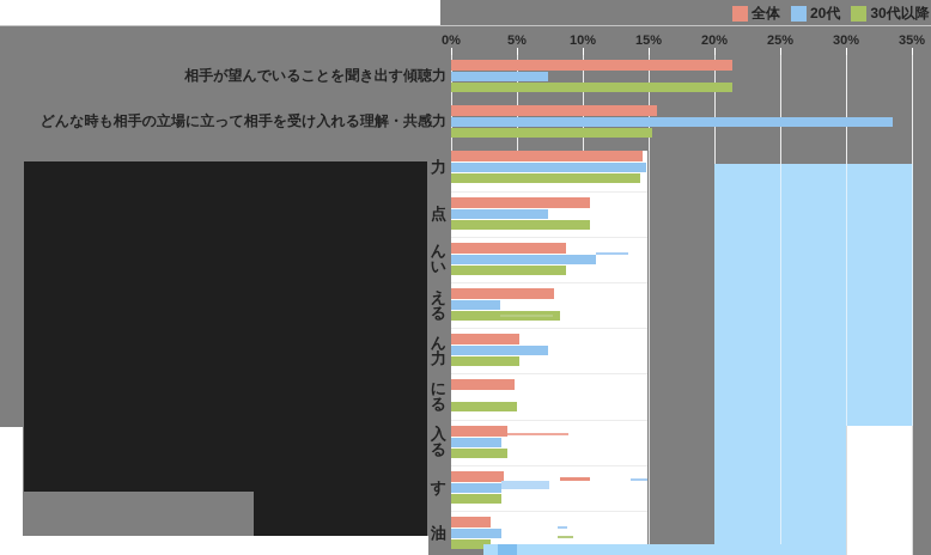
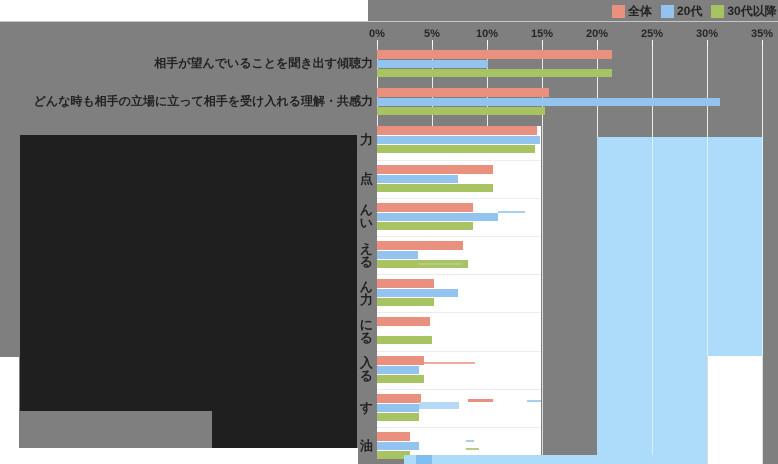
20代/相手が望んでいることを聞き出す傾聴力: 7.4% -> 10.1%
20代/どんな時も相手の立場に立って相手を受け入れる理解・共感力: 33.5% -> 31.2%
